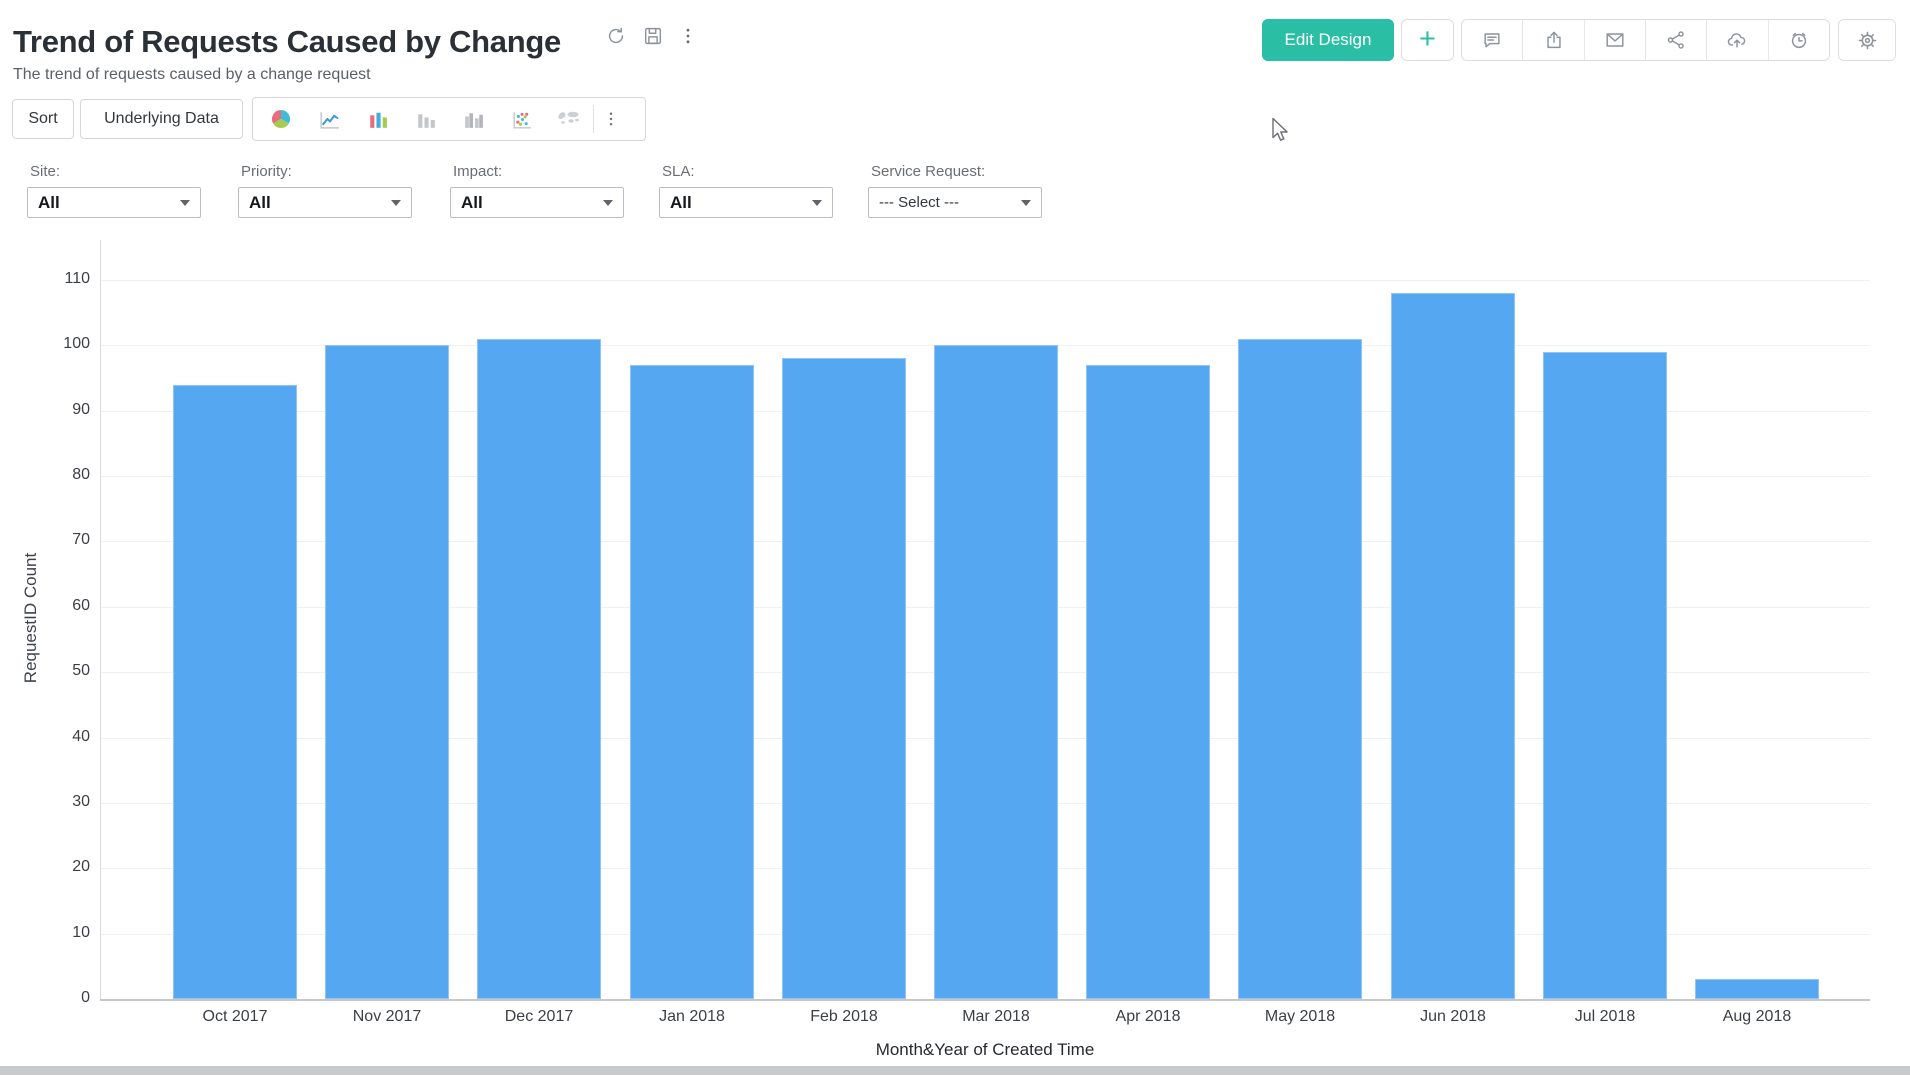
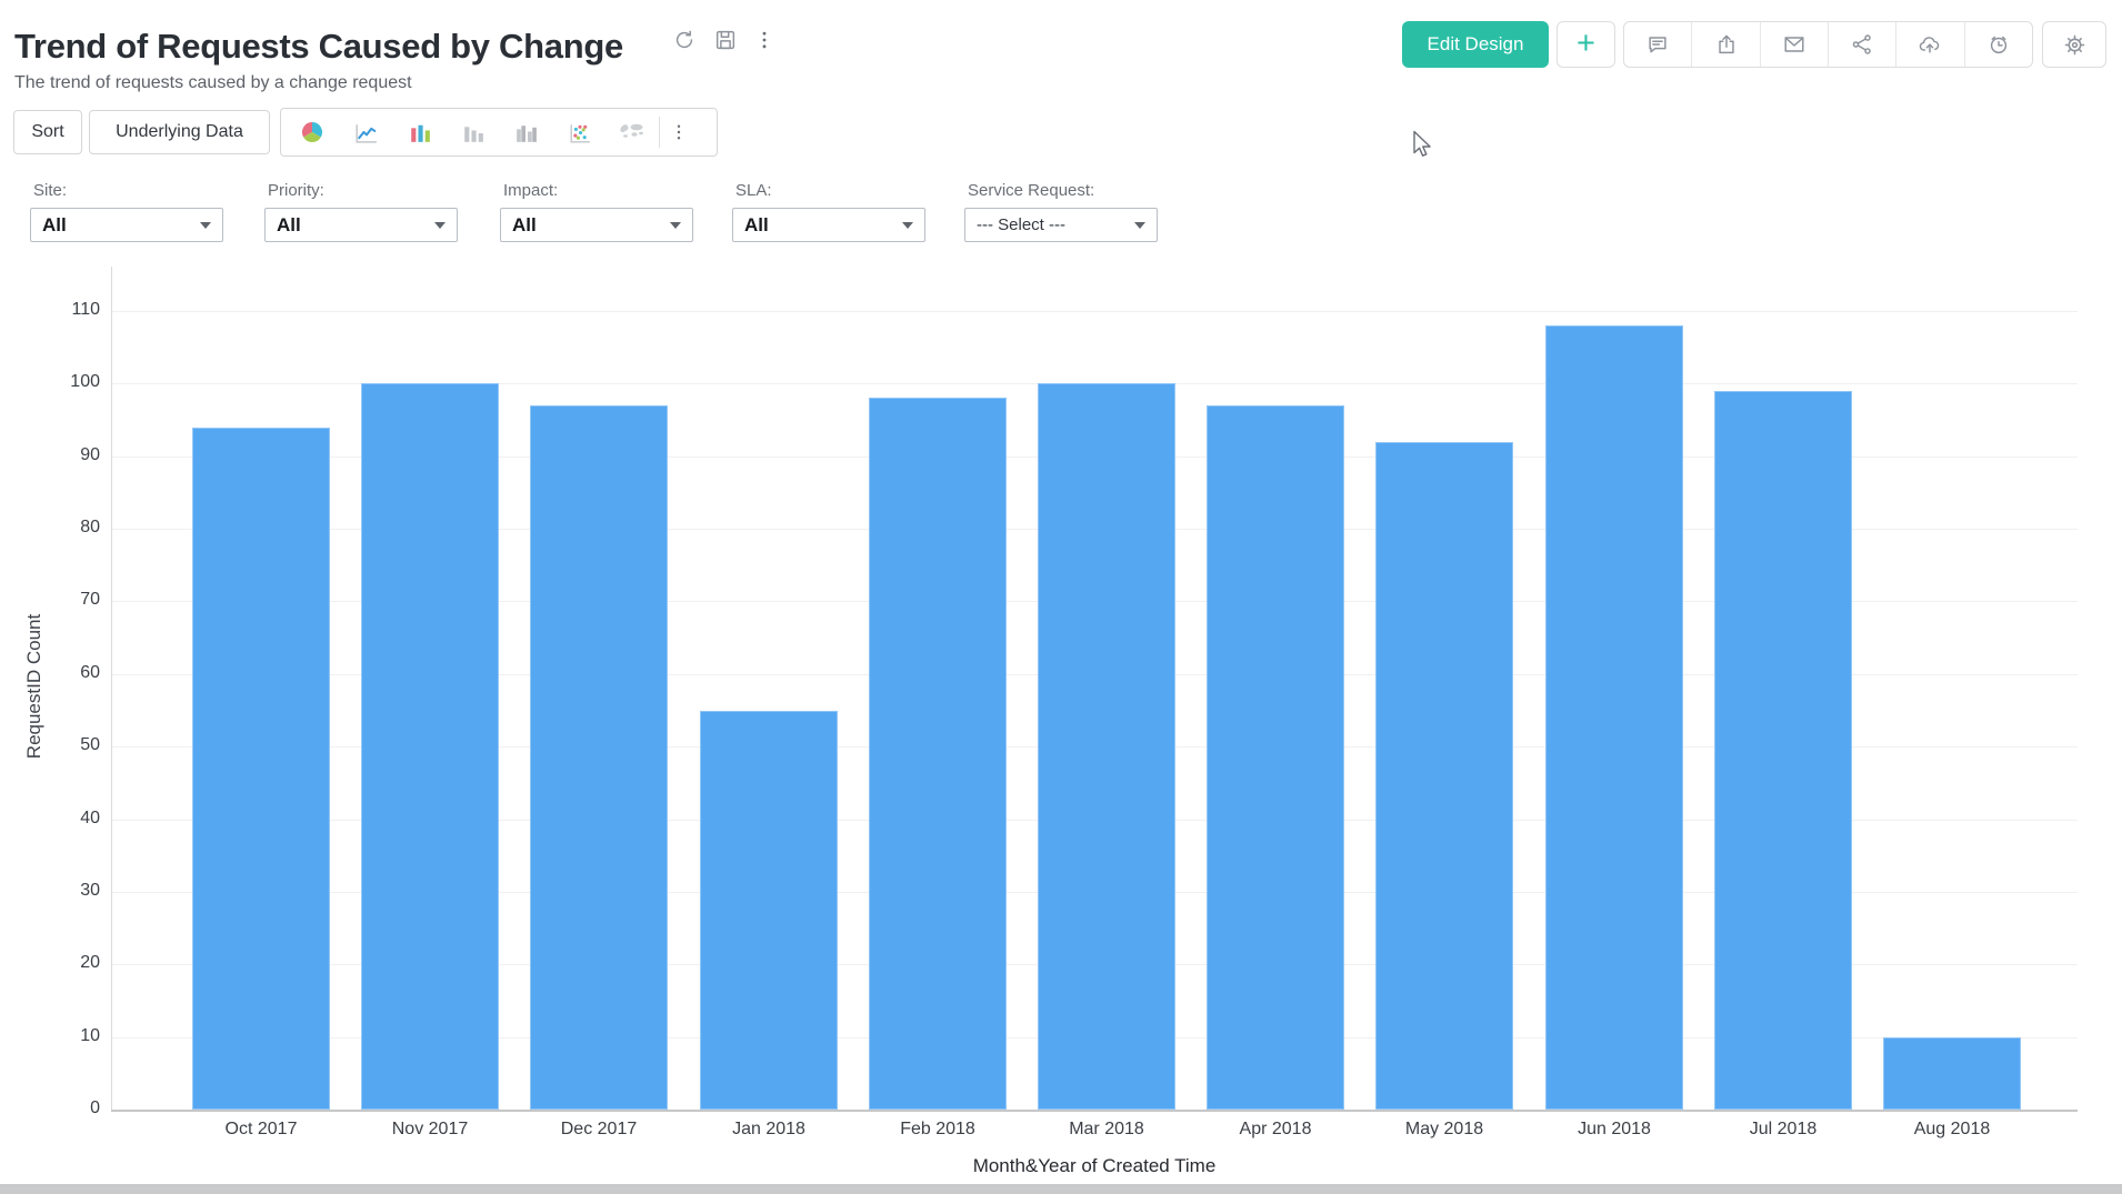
Dec 2017: 101 -> 97
Jan 2018: 97 -> 55
May 2018: 101 -> 92
Aug 2018: 3 -> 10
